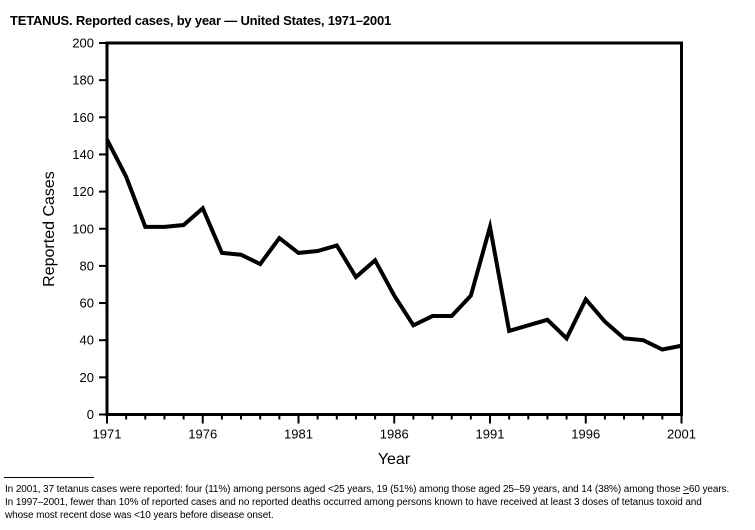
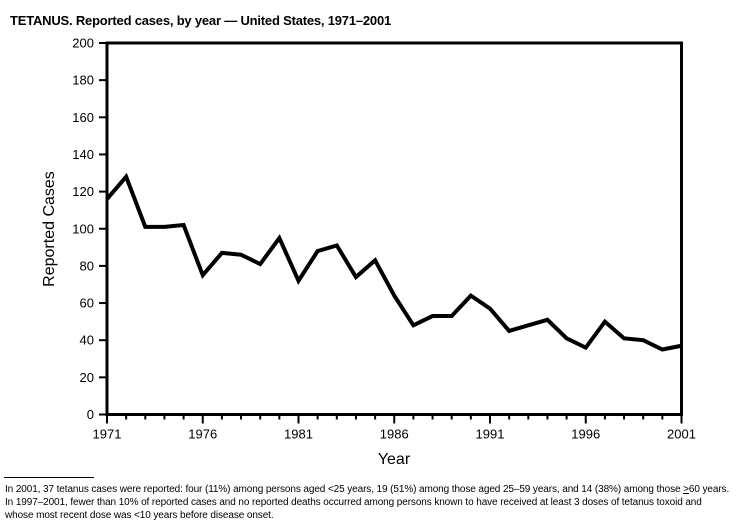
1971: 148 -> 116
1976: 111 -> 75
1981: 87 -> 72
1991: 101 -> 57
1996: 62 -> 36
